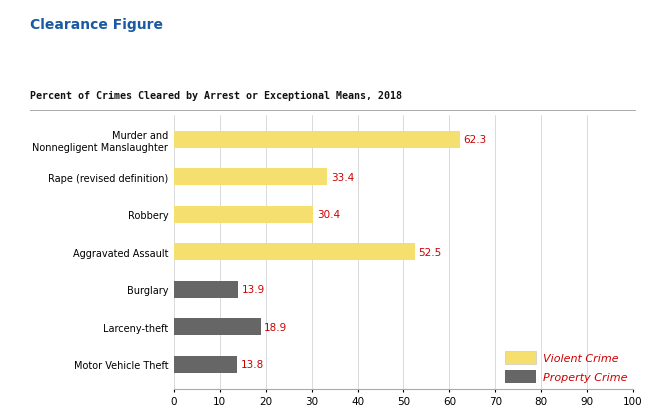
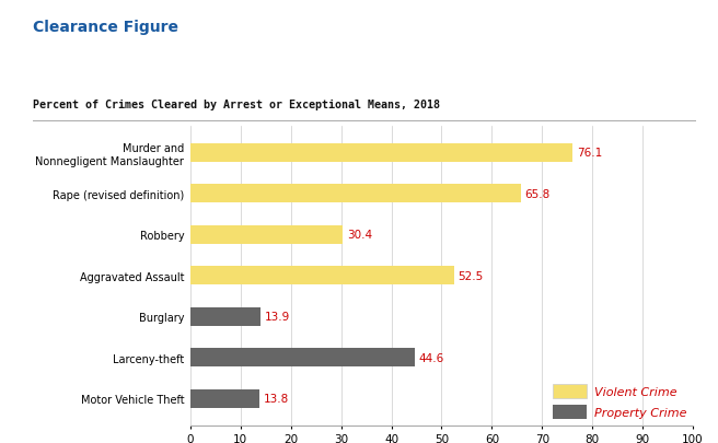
Murder and Nonnegligent Manslaughter: 62.3 -> 76.1
Rape (revised definition): 33.4 -> 65.8
Larceny-theft: 18.9 -> 44.6
